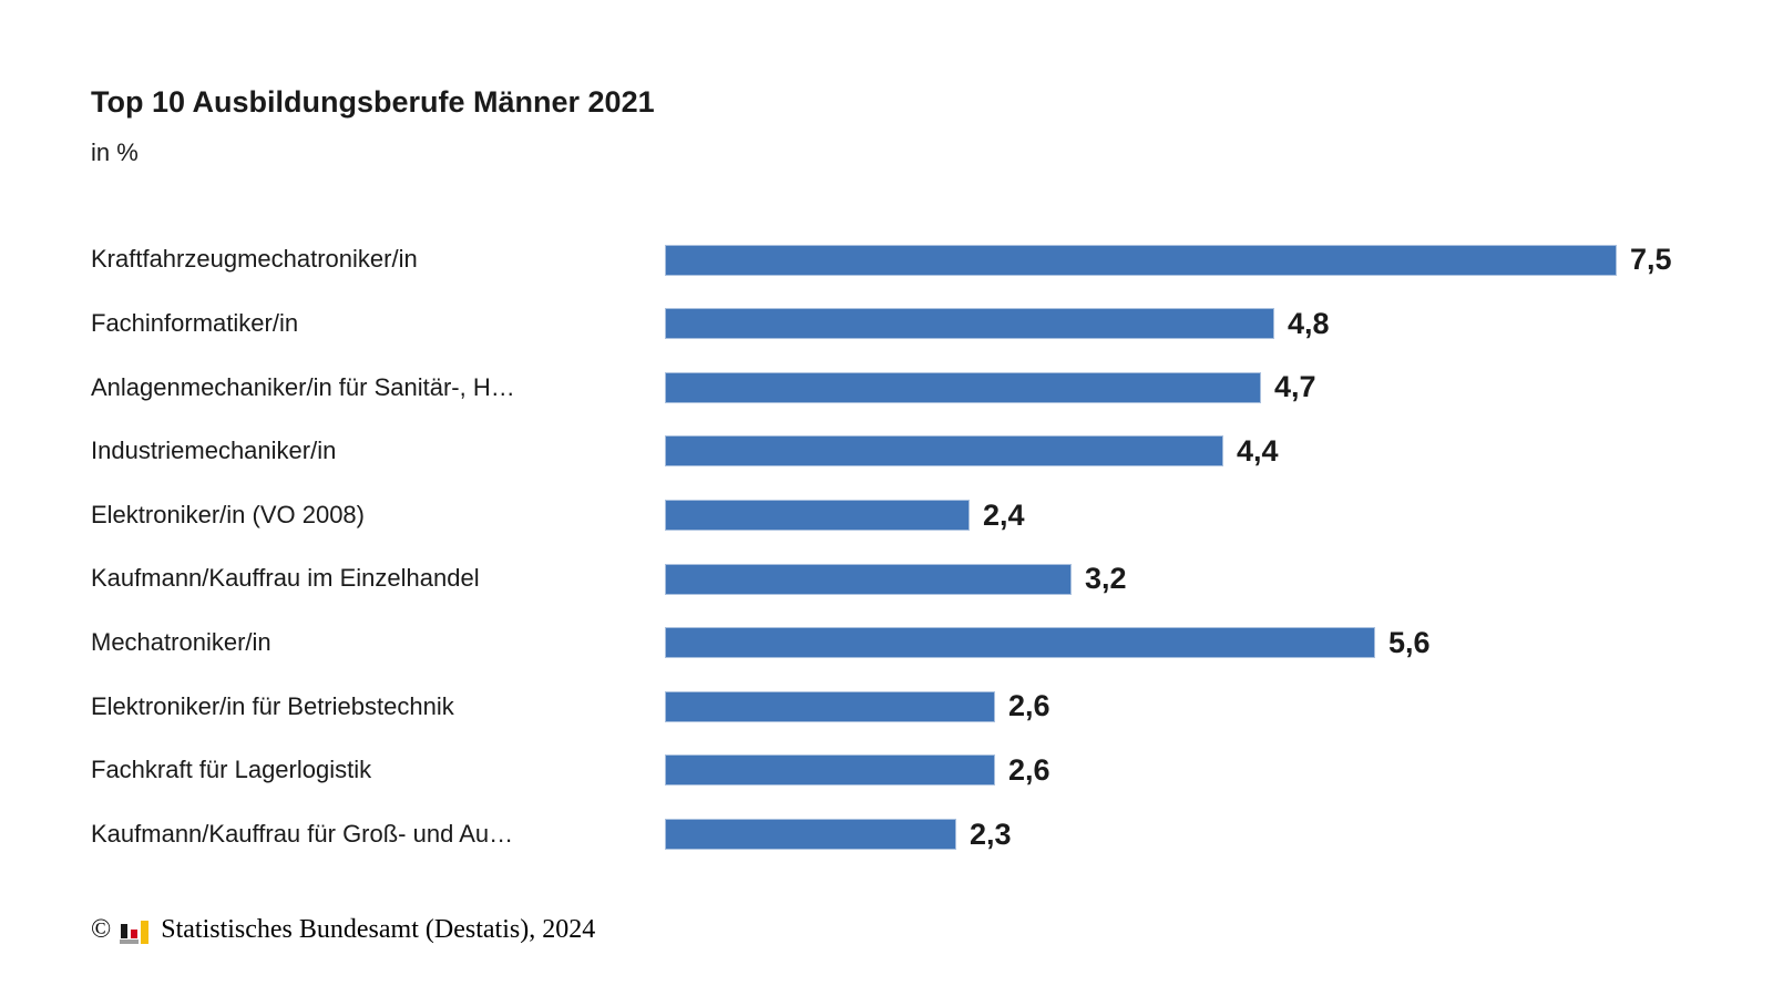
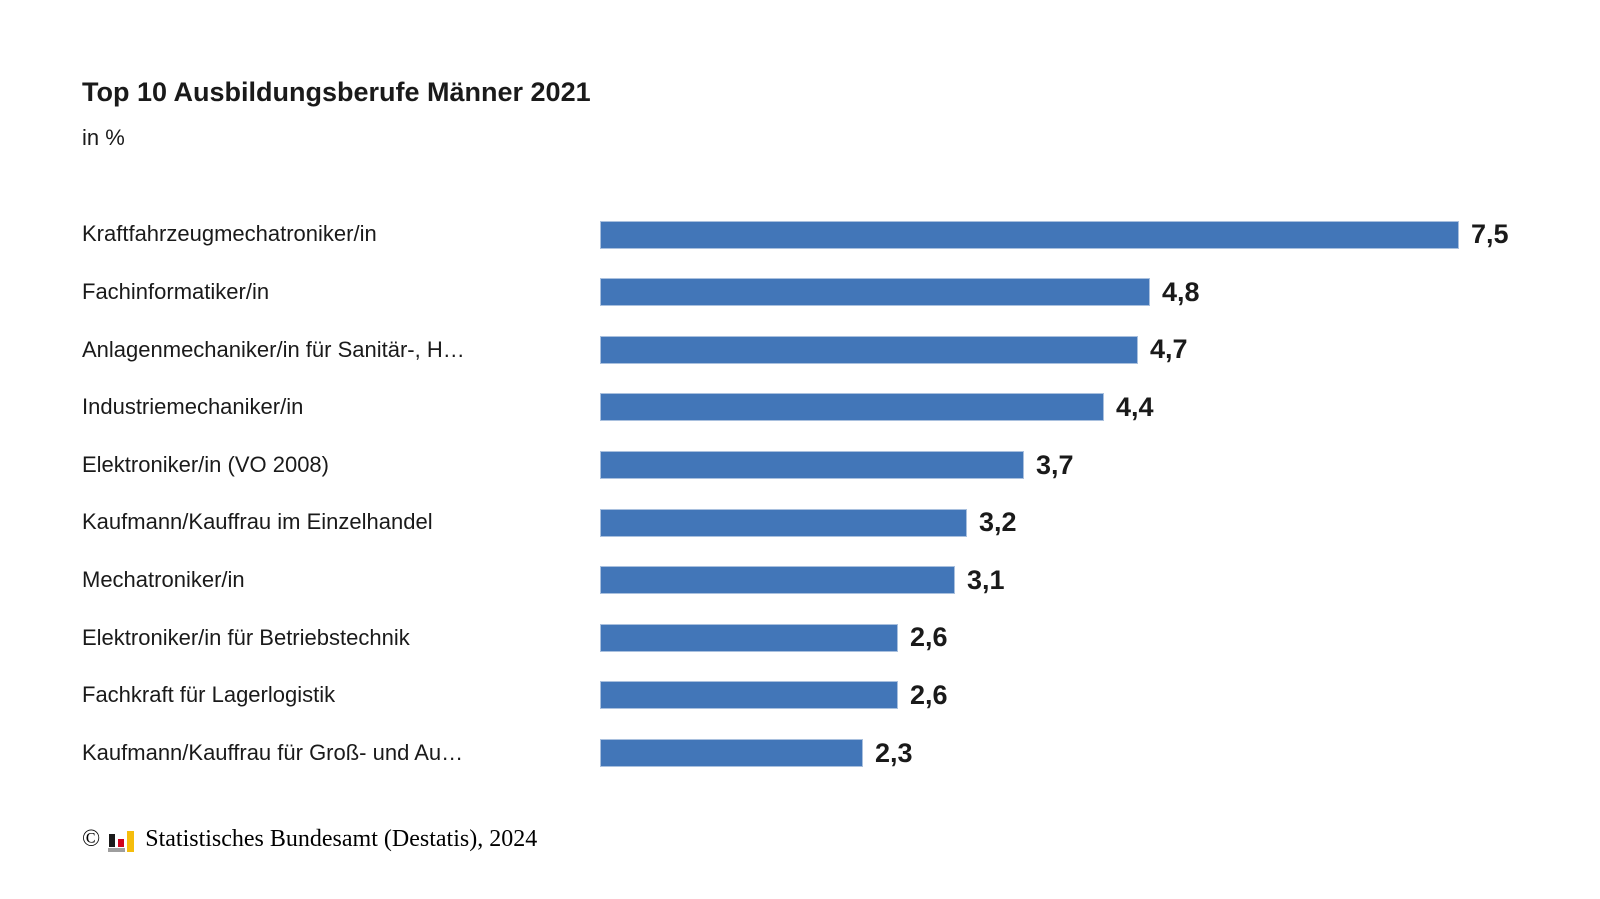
Elektroniker/in (VO 2008): 2,4 -> 3,7
Mechatroniker/in: 5,6 -> 3,1
